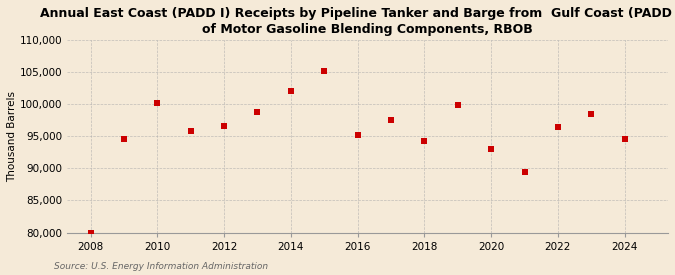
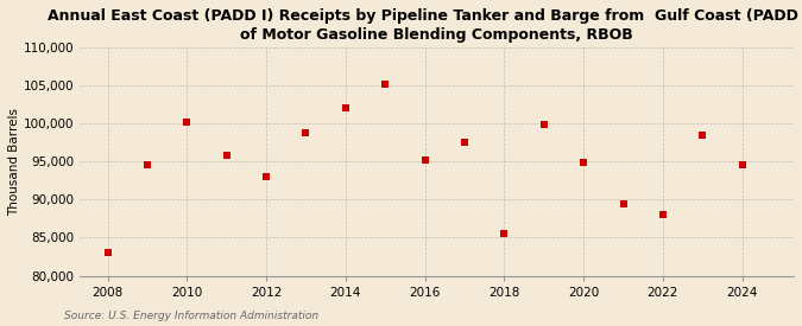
2008: 80,000 -> 83,000
2012: 96,600 -> 93,000
2018: 94,200 -> 85,600
2020: 93,000 -> 94,800
2022: 96,500 -> 88,000
